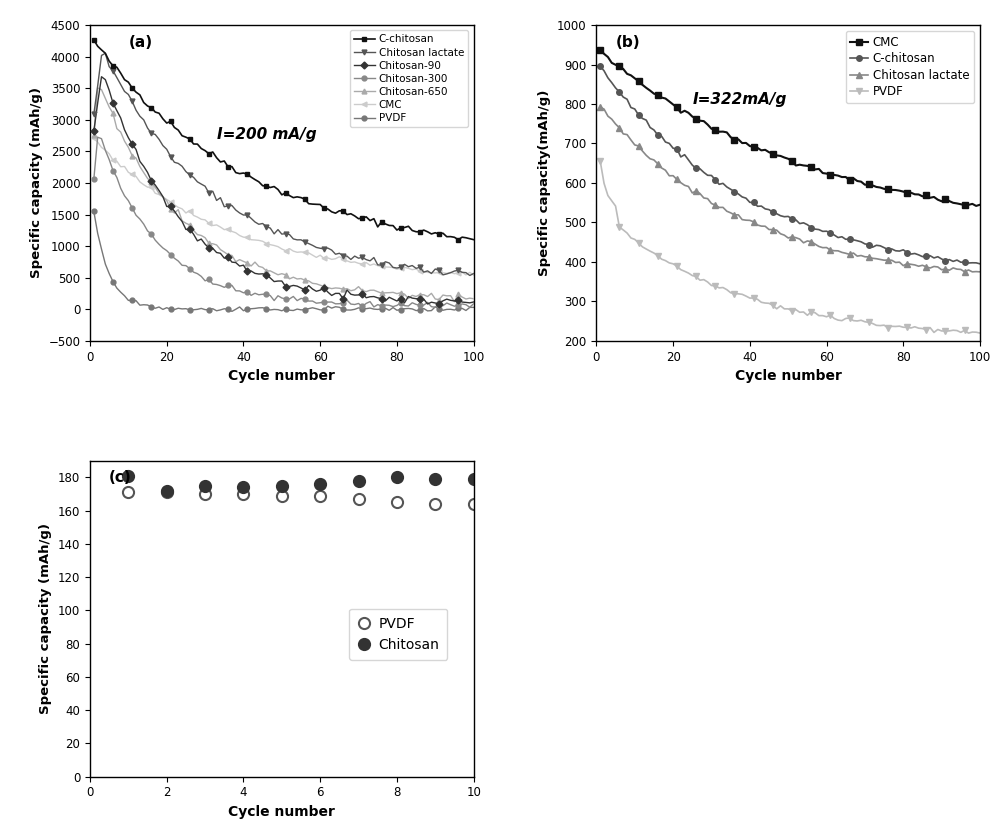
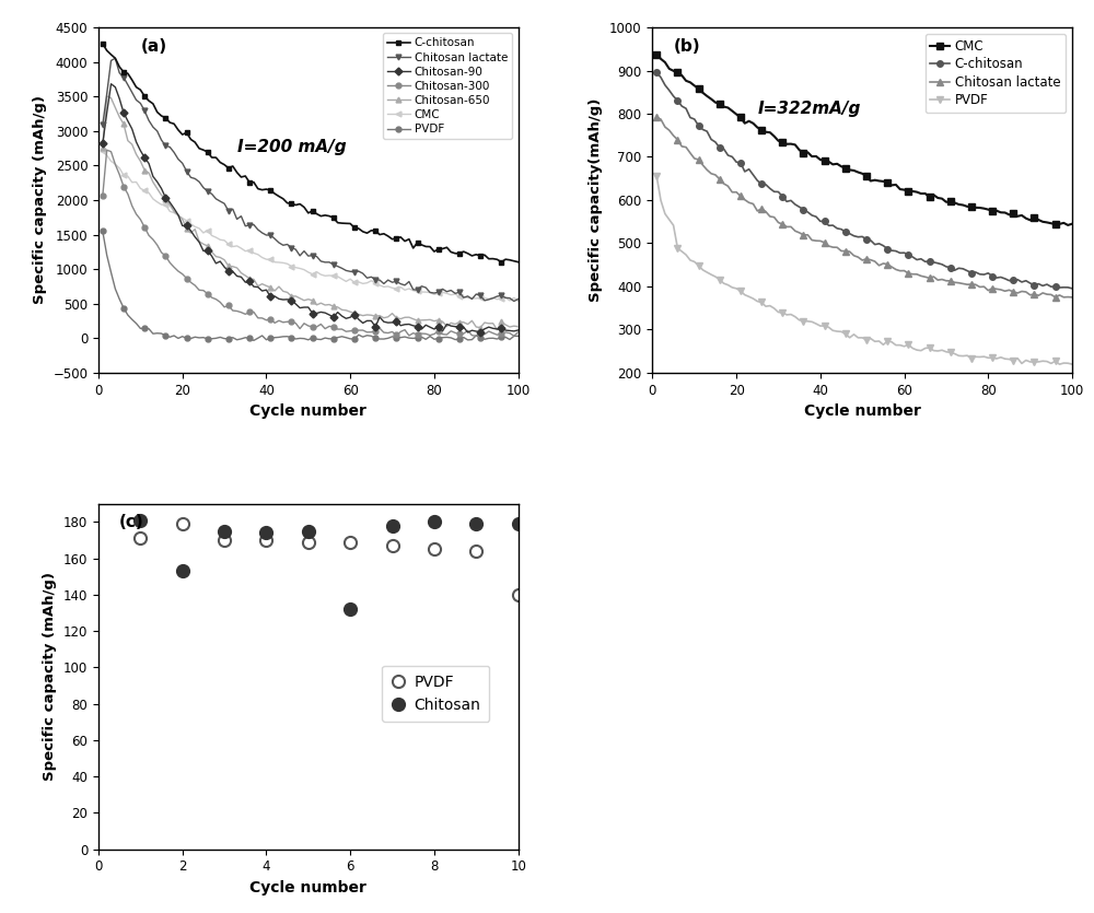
PVDF/2: 171 -> 179
Chitosan/2: 172 -> 153
Chitosan/6: 176 -> 132
PVDF/10: 164 -> 140
